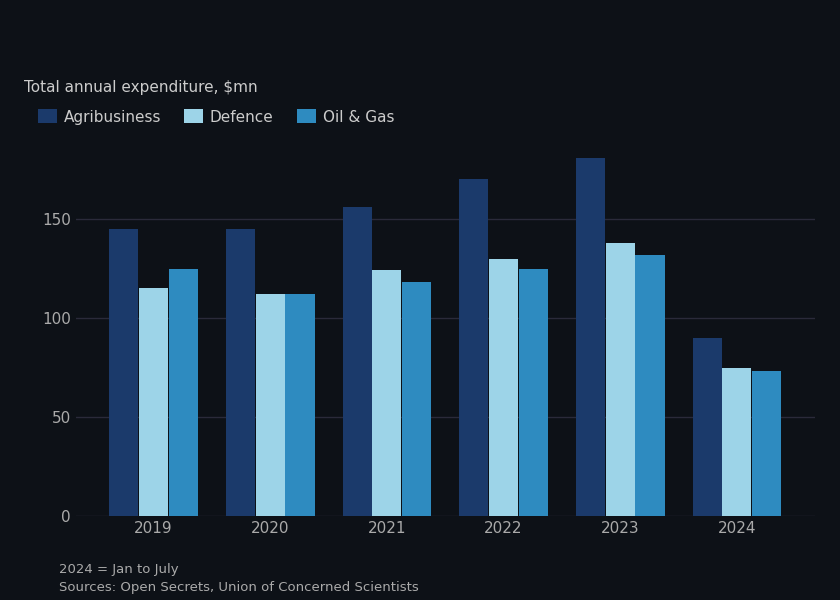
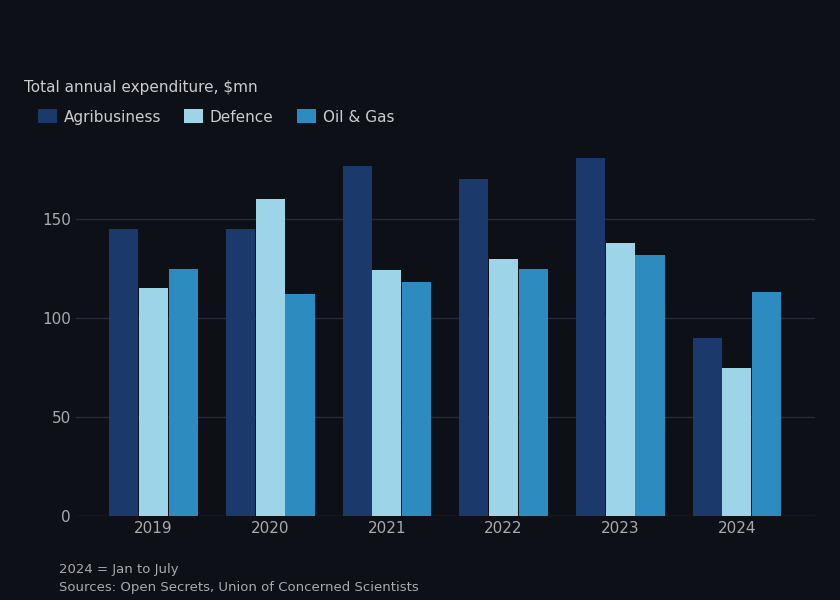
Defence/2020: 112 -> 160
Agribusiness/2021: 156 -> 177
Oil & Gas/2024: 73 -> 113
